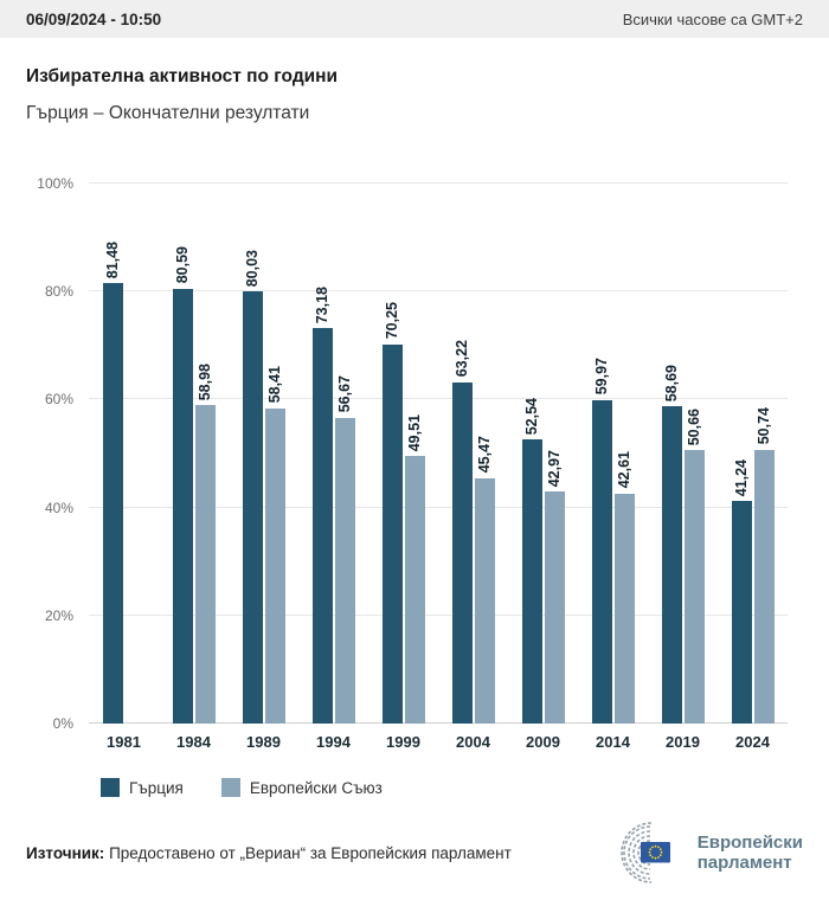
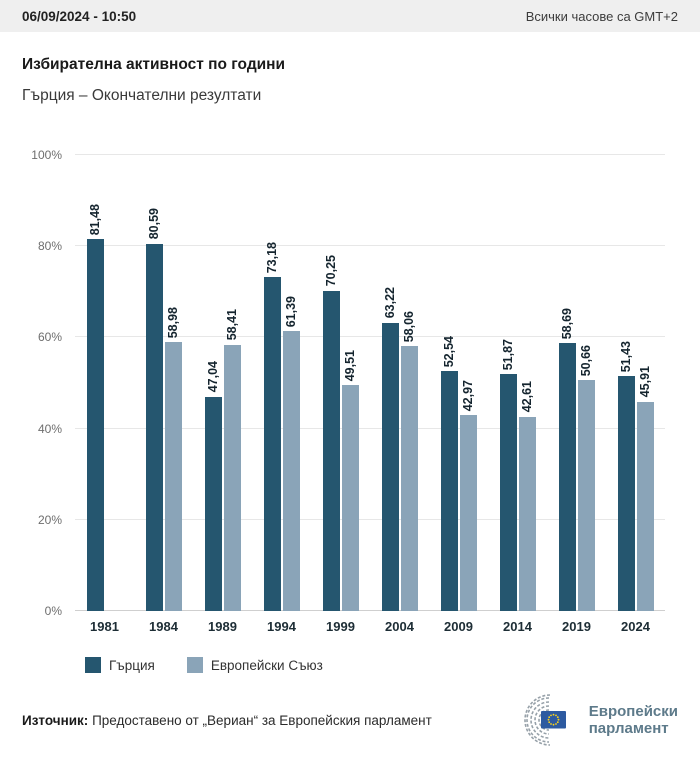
Гърция/1989: 80,03 -> 47,04
Европейски Съюз/1994: 56,67 -> 61,39
Европейски Съюз/2004: 45,47 -> 58,06
Гърция/2014: 59,97 -> 51,87
Гърция/2024: 41,24 -> 51,43
Европейски Съюз/2024: 50,74 -> 45,91
